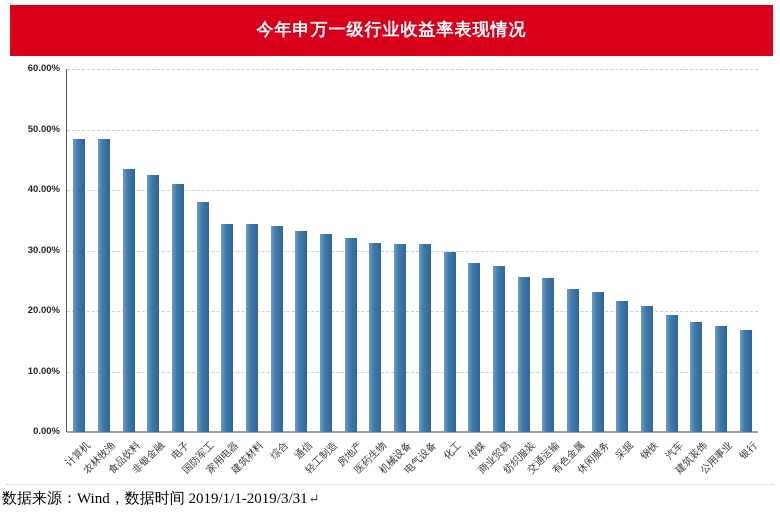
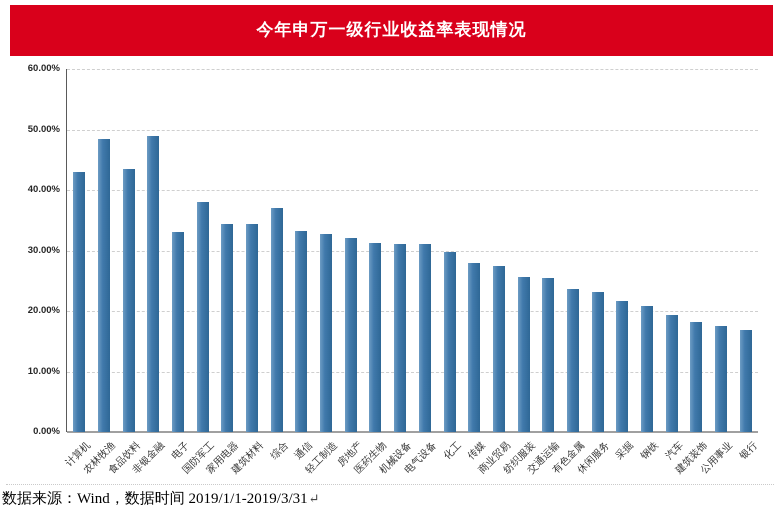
计算机: 48% -> 43%
非银金融: 42% -> 49%
电子: 41% -> 33%
综合: 34% -> 37%
